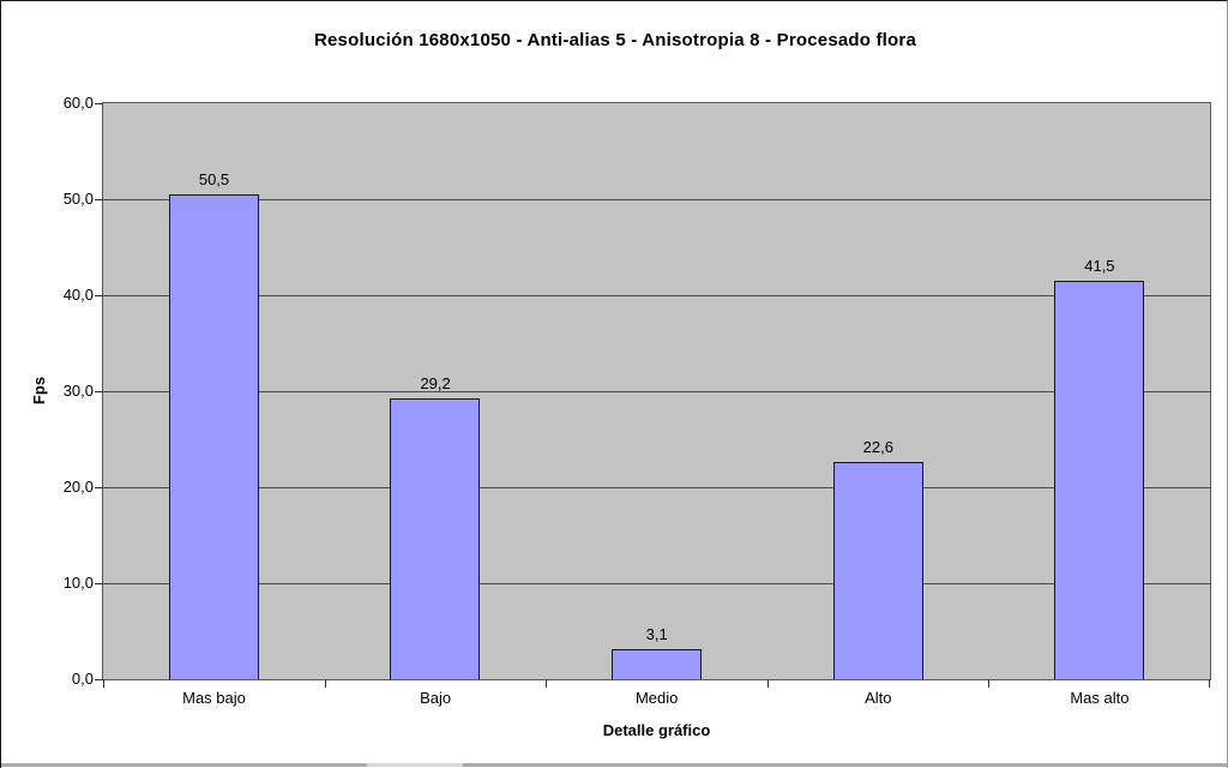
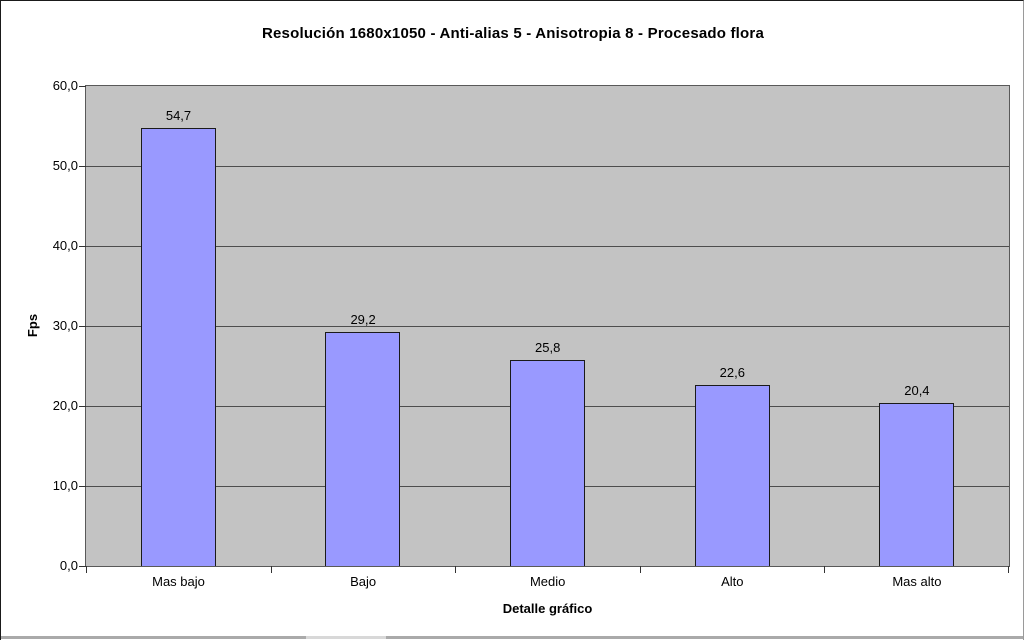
Mas bajo: 50,5 -> 54,7
Medio: 3,1 -> 25,8
Mas alto: 41,5 -> 20,4
